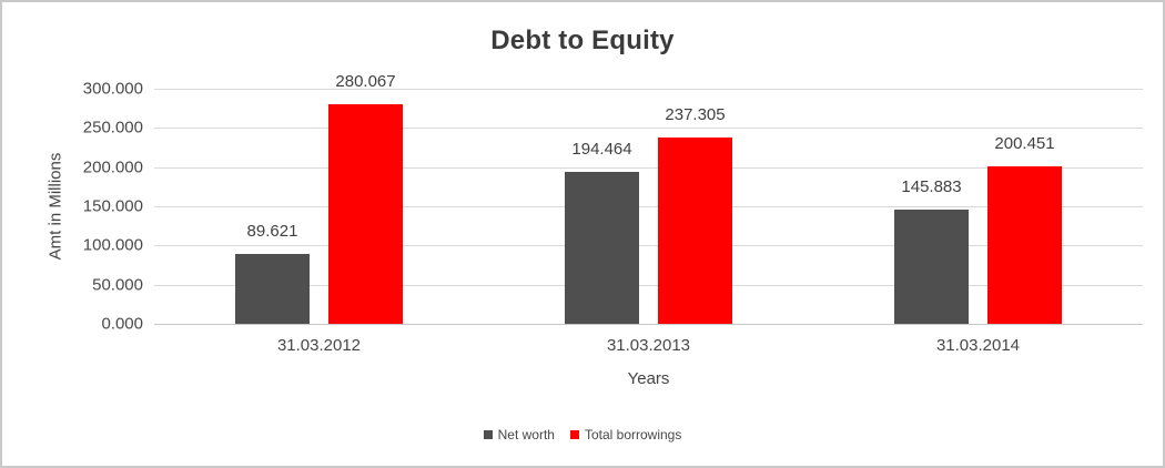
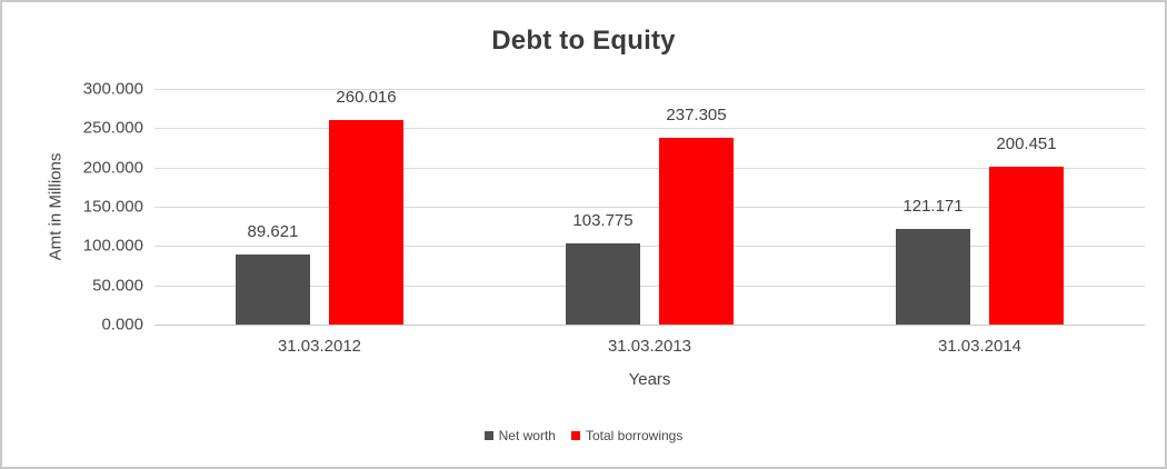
Total borrowings/31.03.2012: 280.067 -> 260.016
Net worth/31.03.2013: 194.464 -> 103.775
Net worth/31.03.2014: 145.883 -> 121.171
